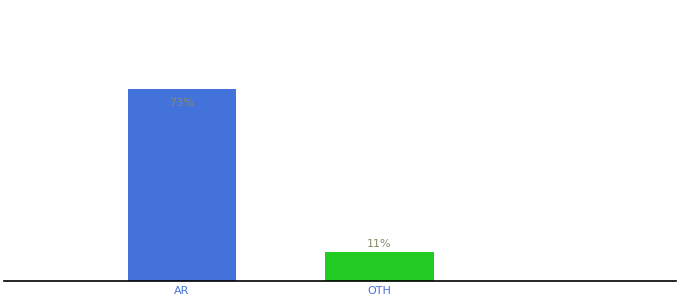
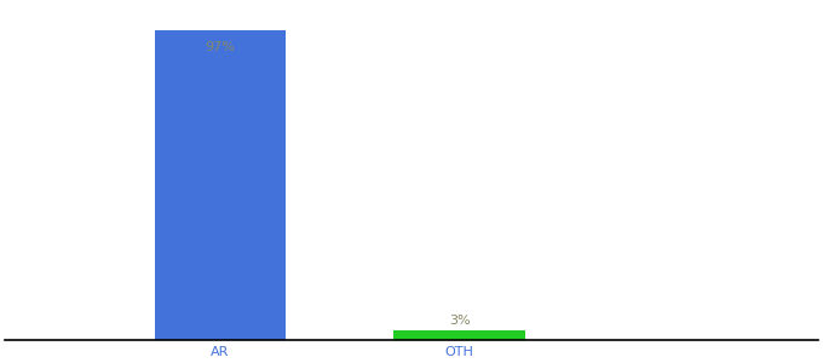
AR: 73% -> 97%
OTH: 11% -> 3%
